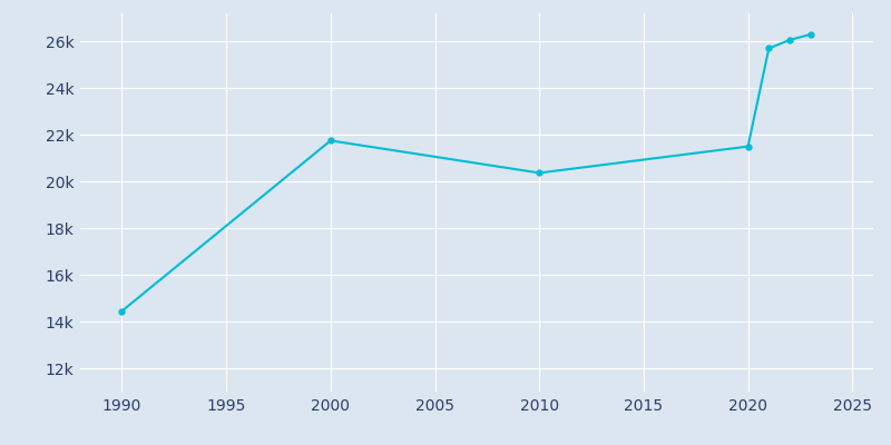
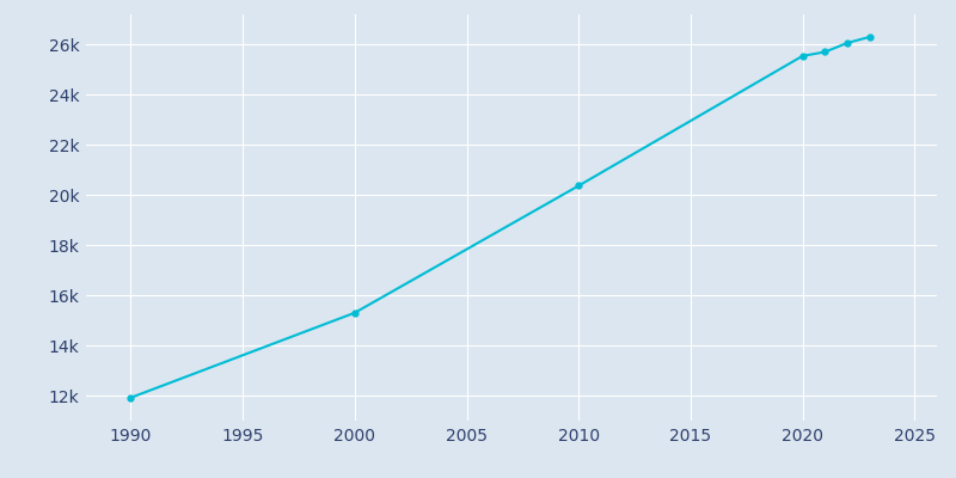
1990: 14.45k -> 11.92k
2000: 21.75k -> 15.30k
2020: 21.50k -> 25.54k
